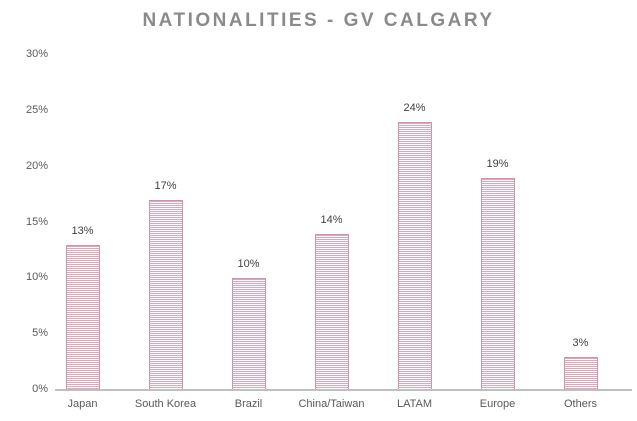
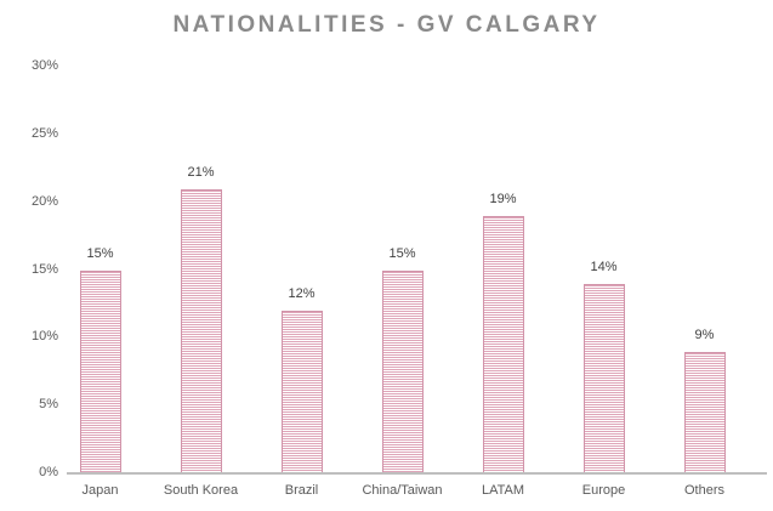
Japan: 13% -> 15%
South Korea: 17% -> 21%
Brazil: 10% -> 12%
China/Taiwan: 14% -> 15%
LATAM: 24% -> 19%
Europe: 19% -> 14%
Others: 3% -> 9%
